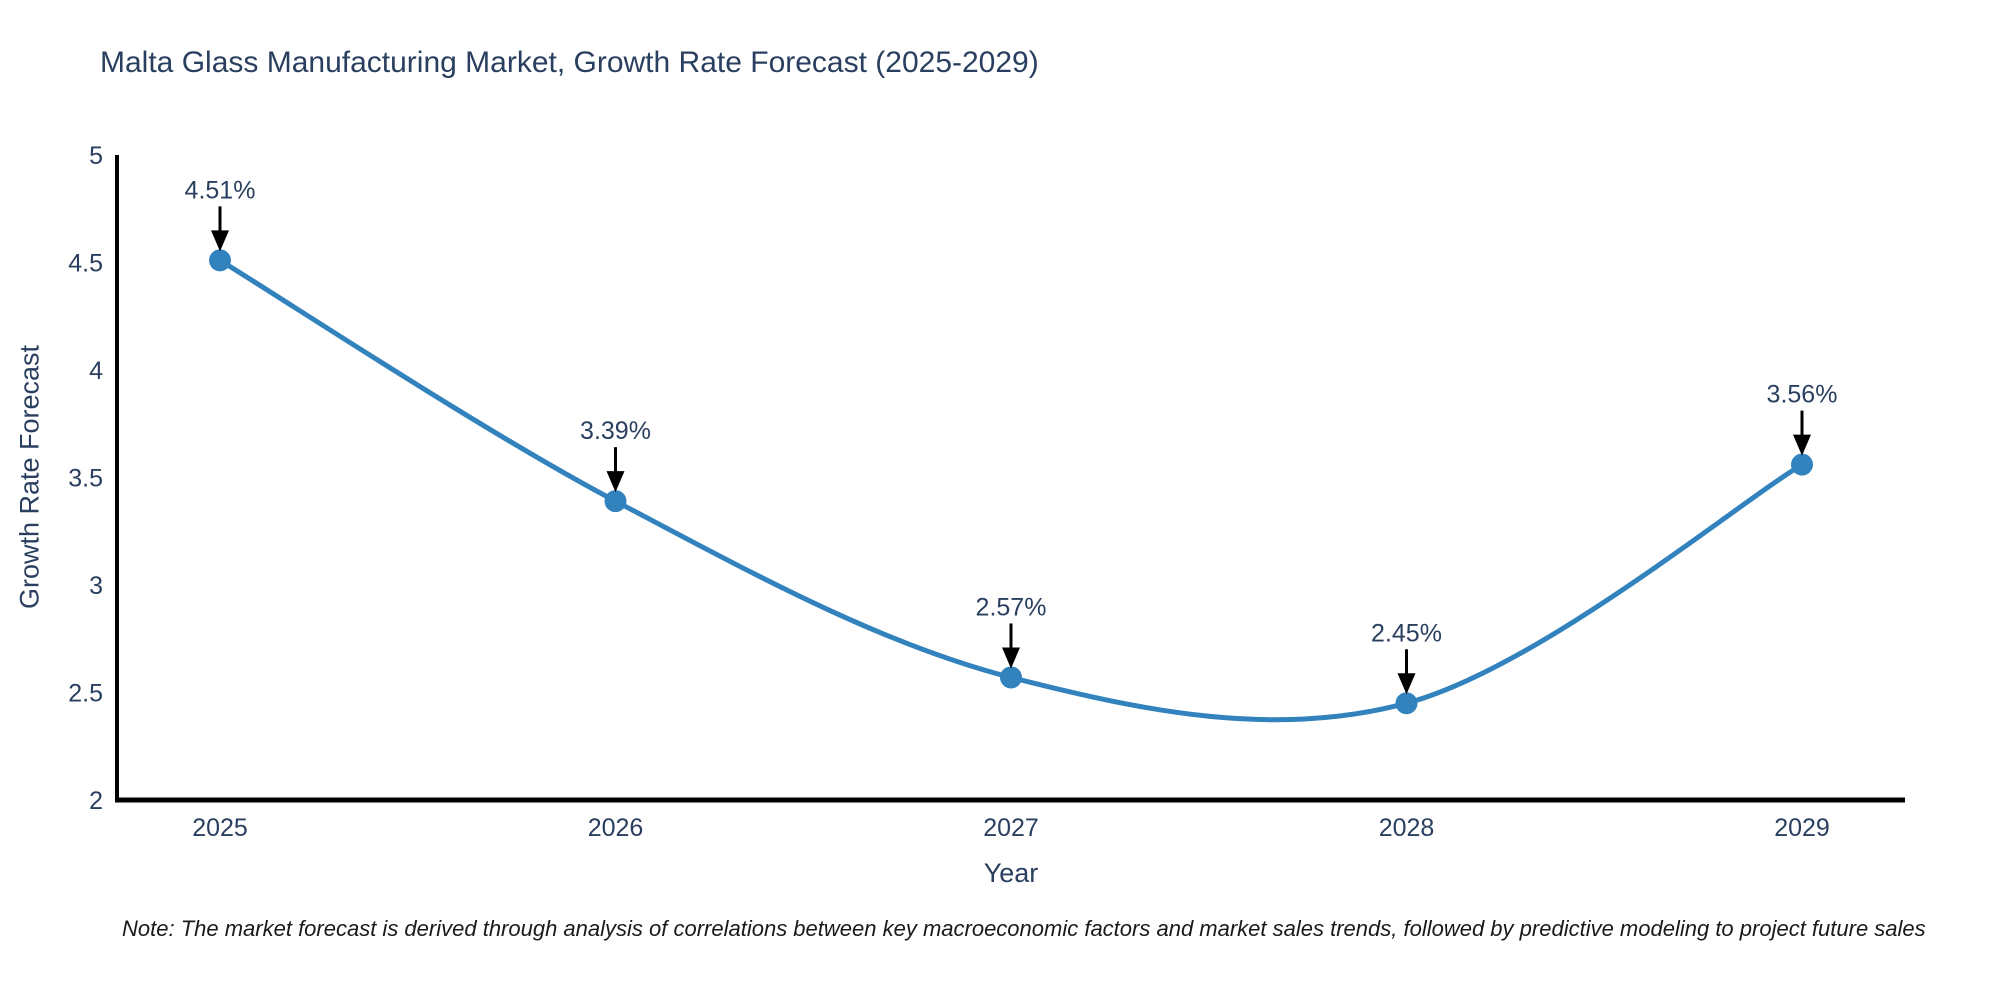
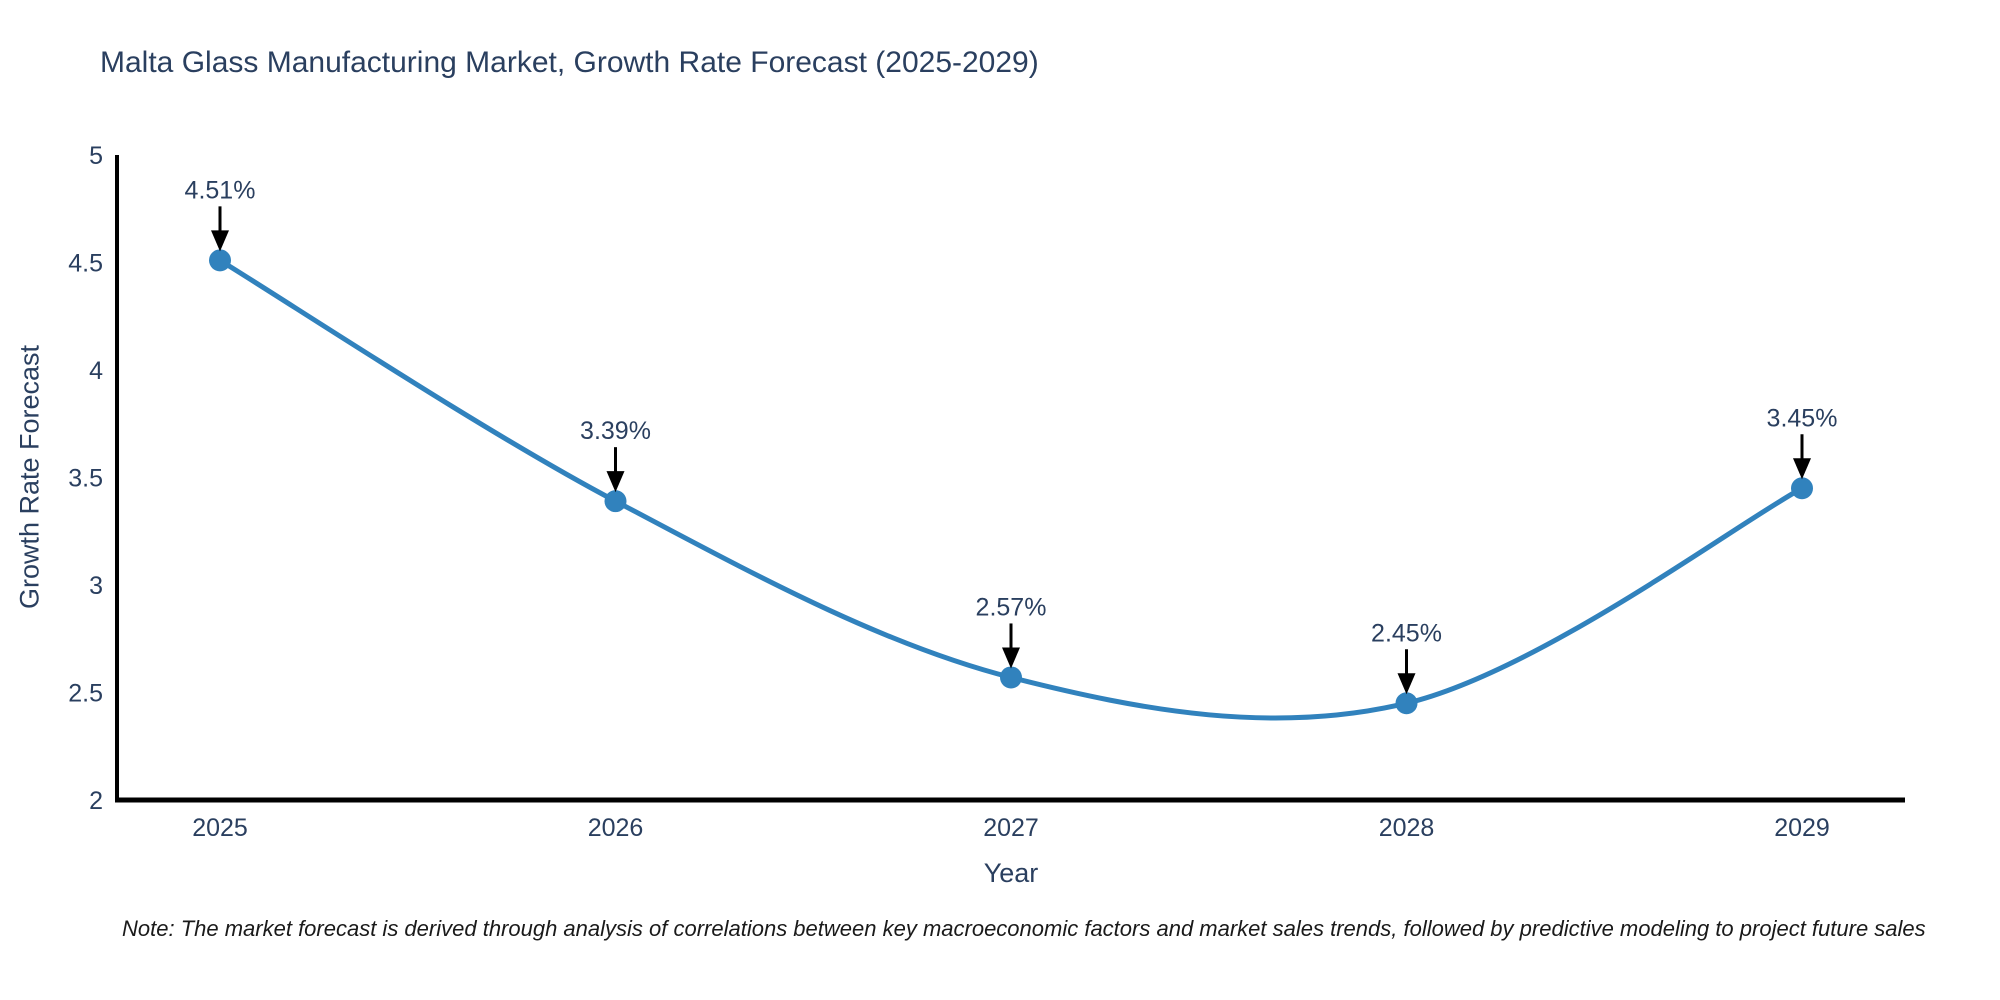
2029: 3.56% -> 3.45%
